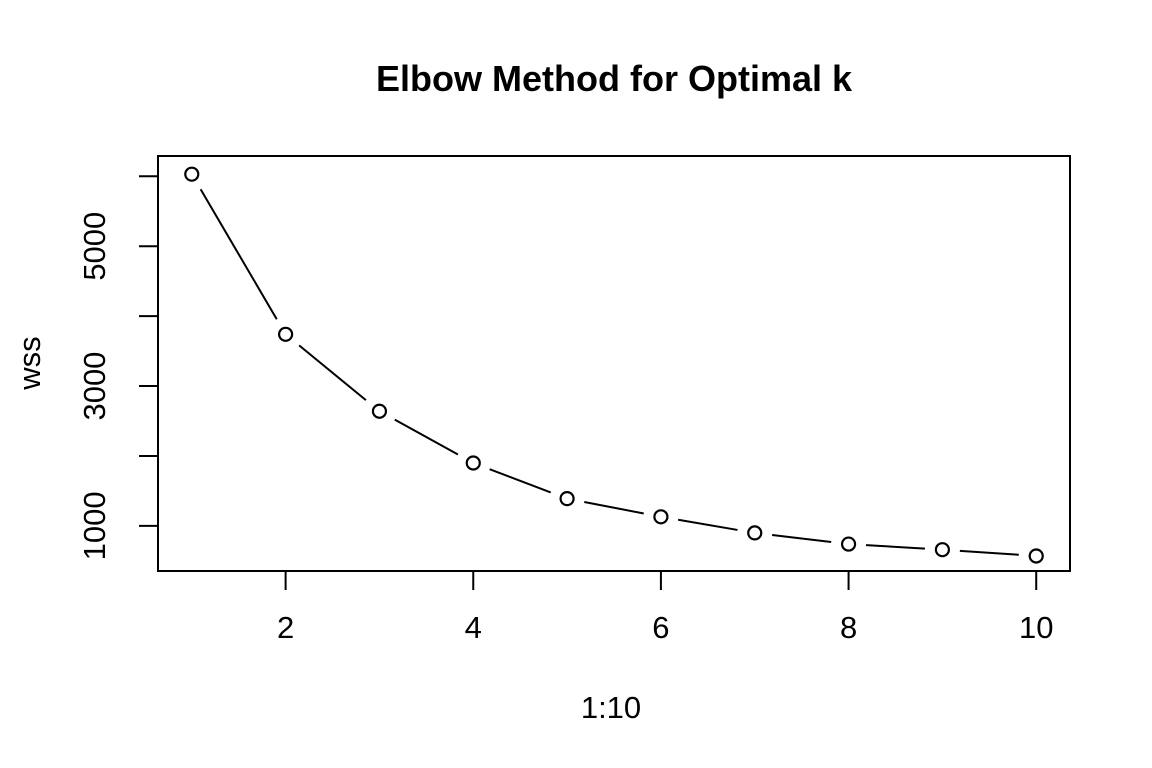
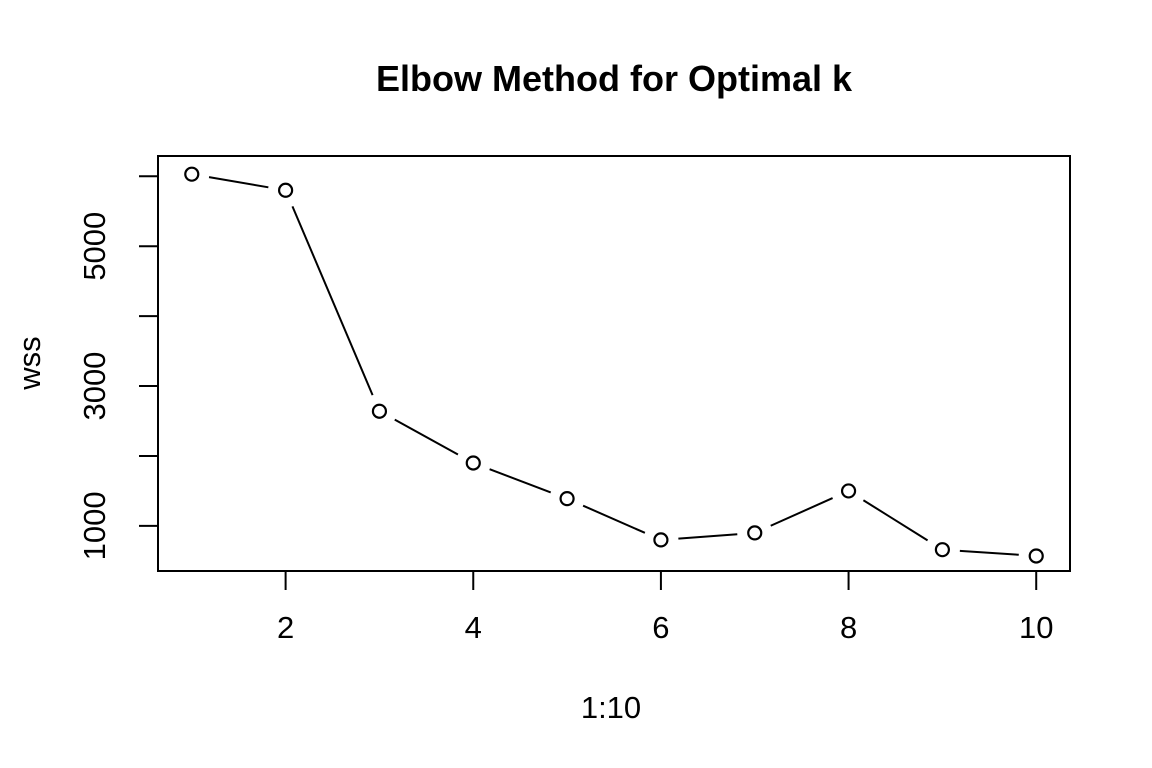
2: 3700 -> 5800
6: 1100 -> 800
8: 700 -> 1500
